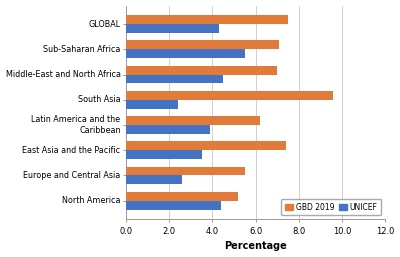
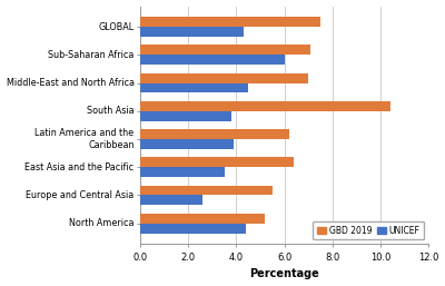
UNICEF/Sub-Saharan Africa: 5.5 -> 6.0
GBD 2019/South Asia: 9.6 -> 10.4
UNICEF/South Asia: 2.4 -> 3.8
GBD 2019/East Asia and the Pacific: 7.4 -> 6.4
